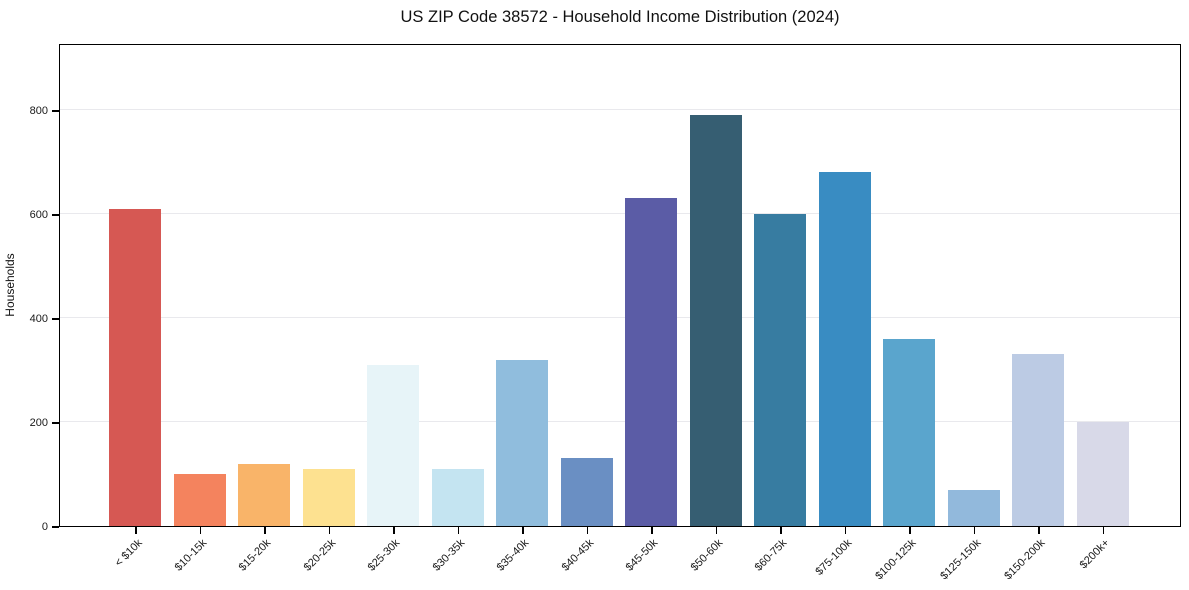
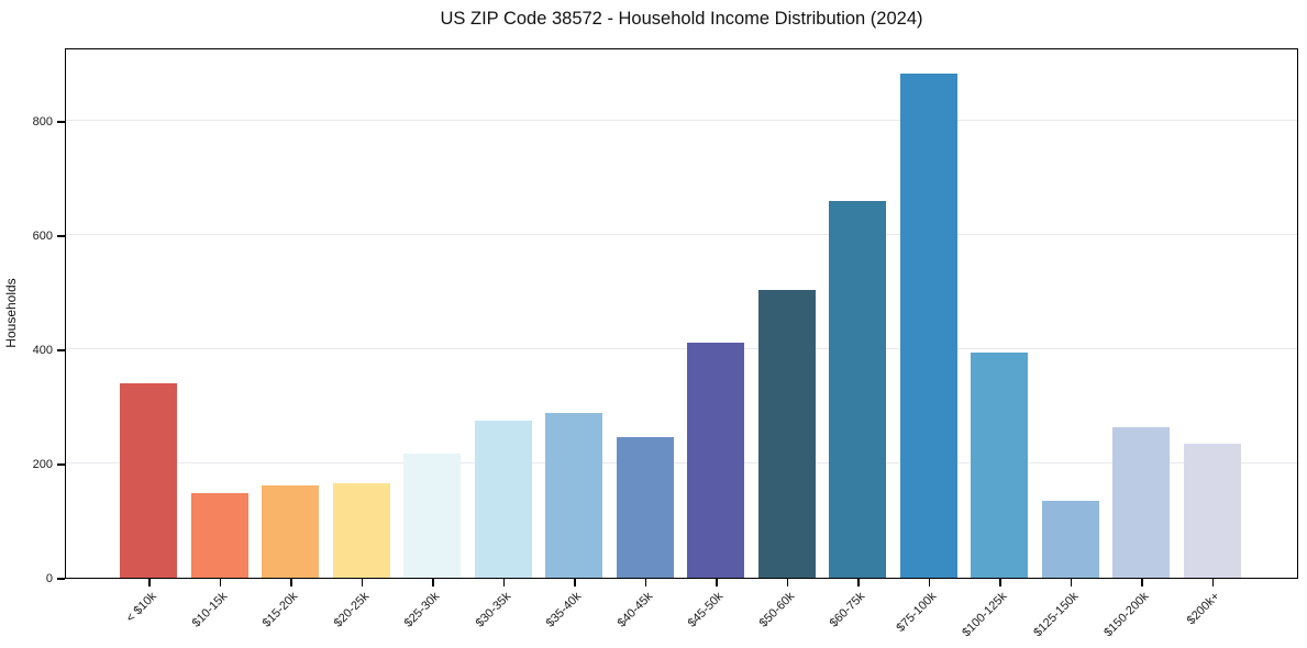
< $10k: 610 -> 340
$10-15k: 100 -> 150
$15-20k: 120 -> 160
$20-25k: 110 -> 160
$25-30k: 310 -> 220
$30-35k: 110 -> 280
$35-40k: 320 -> 290
$40-45k: 130 -> 250
$45-50k: 630 -> 410
$50-60k: 790 -> 500
$60-75k: 600 -> 660
$75-100k: 680 -> 880
$100-125k: 360 -> 390
$125-150k: 70 -> 140
$150-200k: 330 -> 260
$200k+: 200 -> 230
